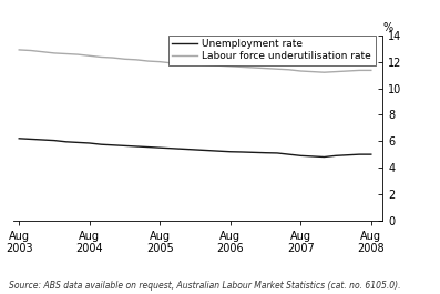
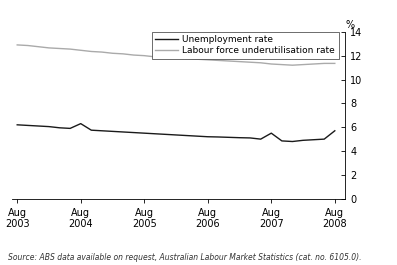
Unemployment rate/Aug 2004: 5.8 -> 6.3
Unemployment rate/Aug 2007: 4.9 -> 5.5
Unemployment rate/Aug 2008: 5.0 -> 5.7
